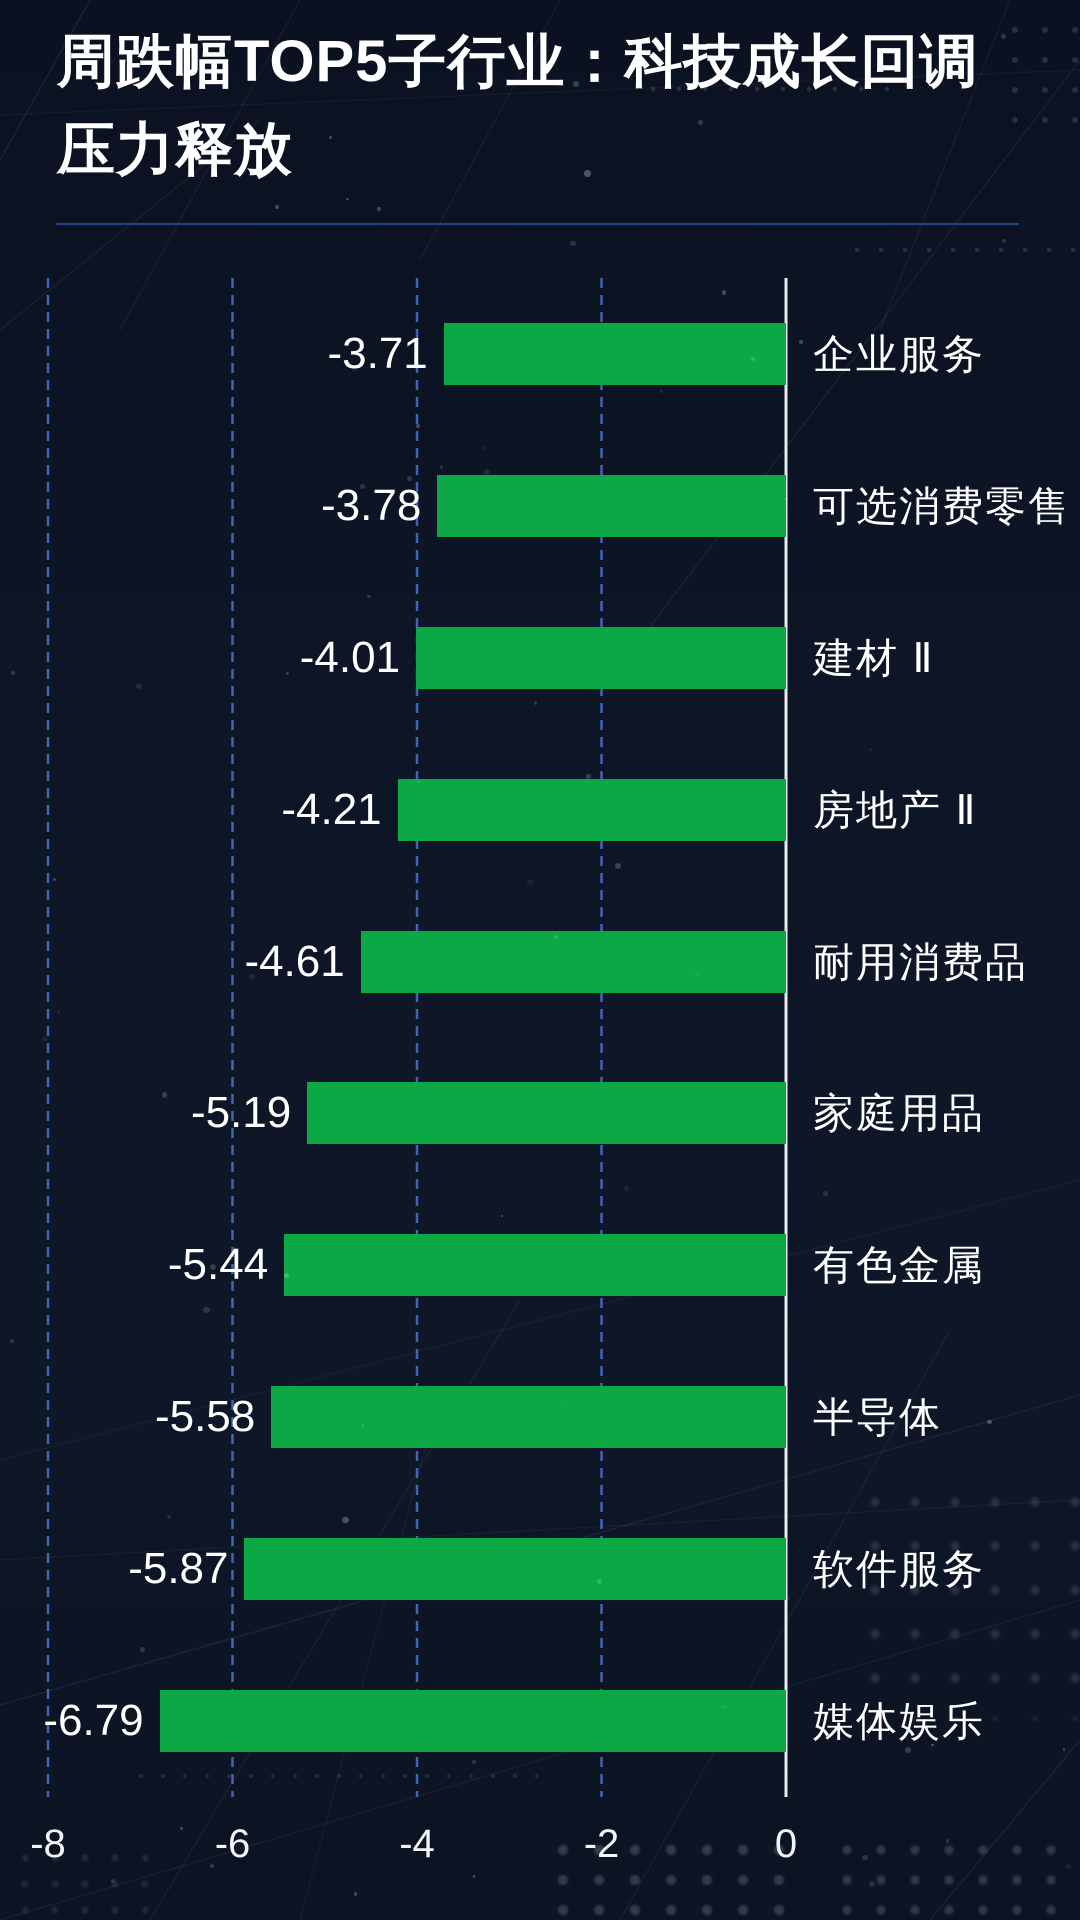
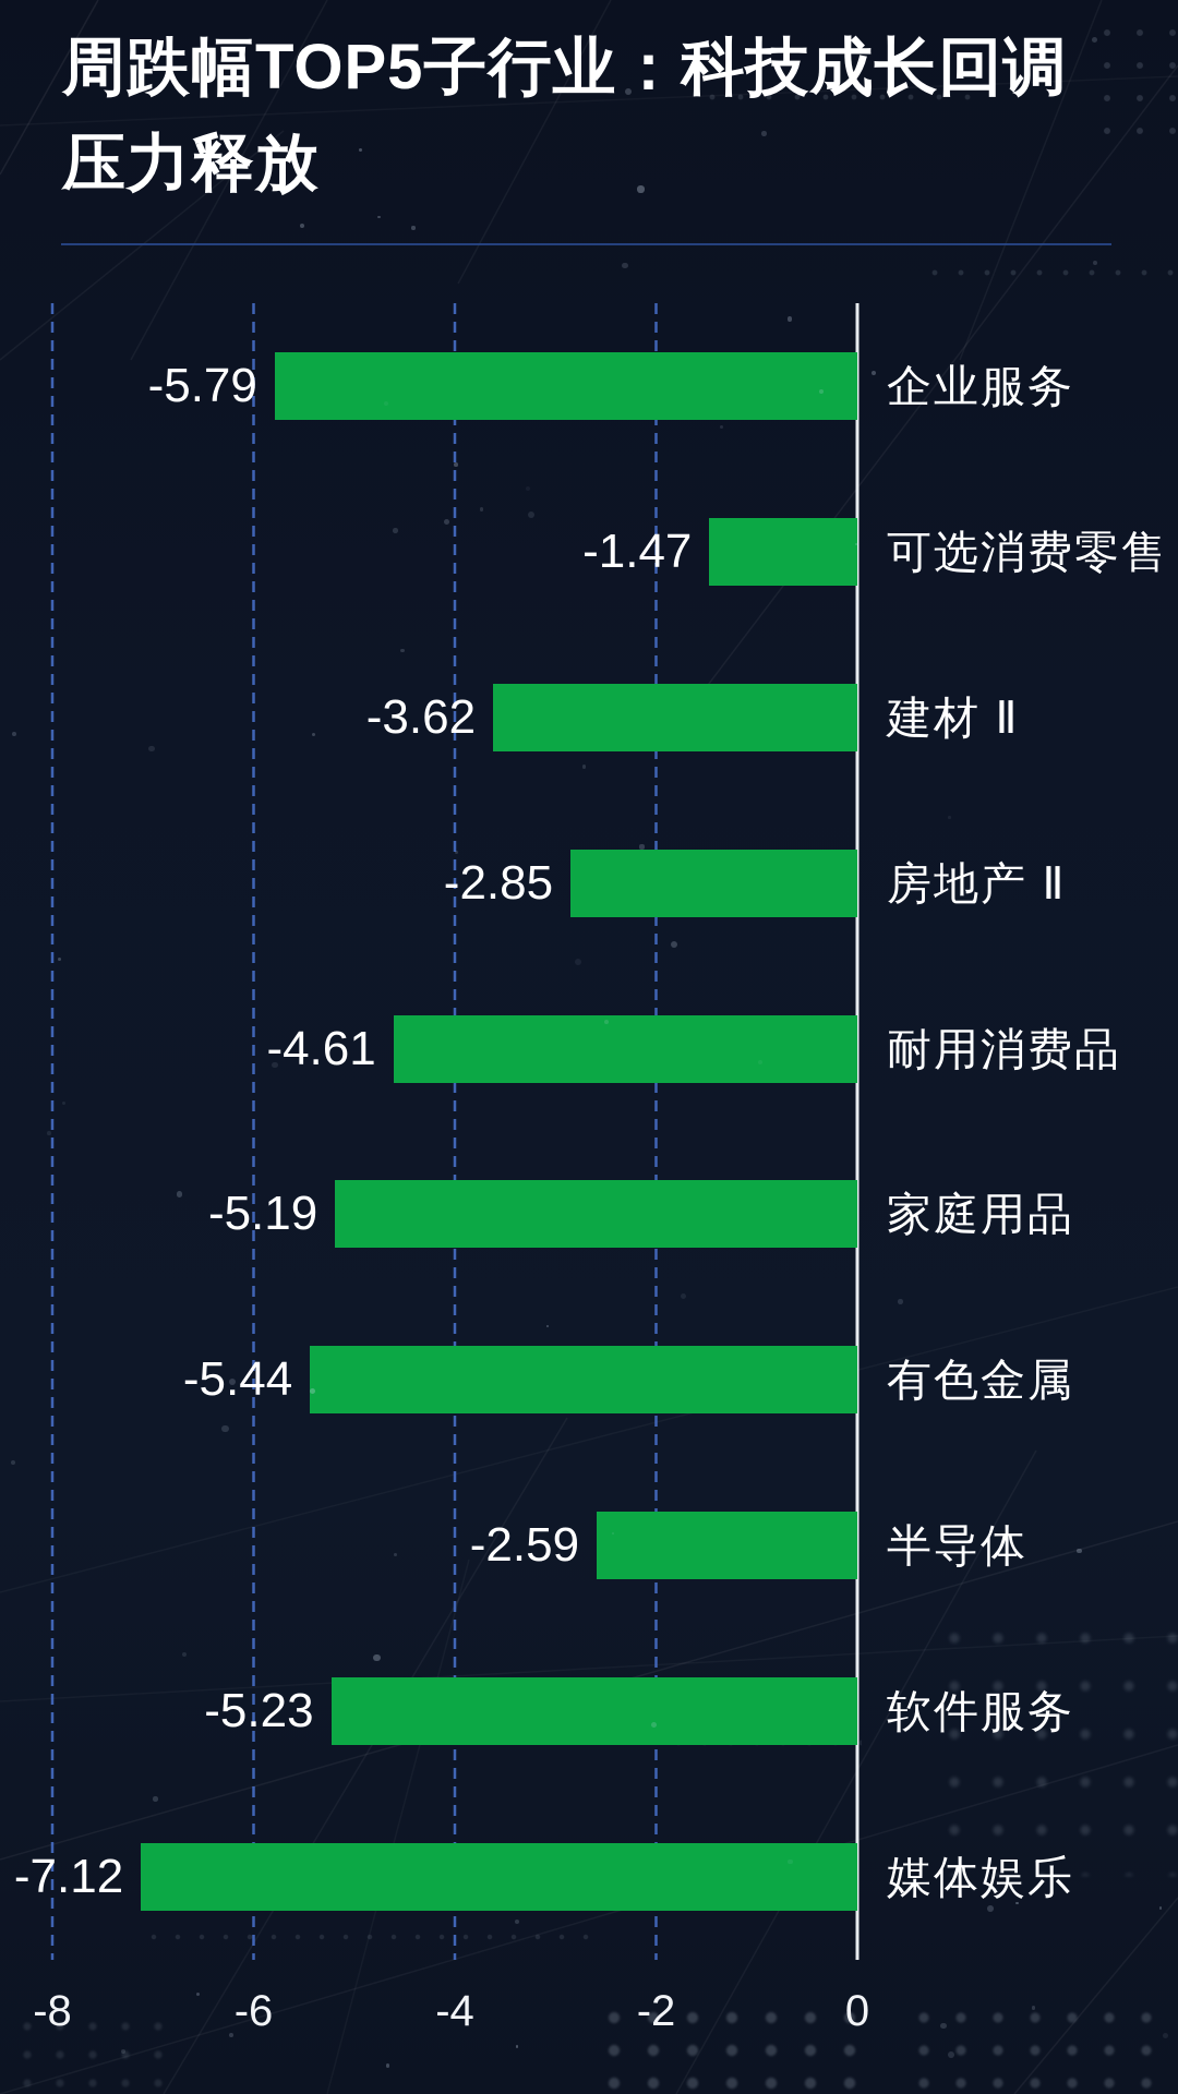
企业服务: -3.71 -> -5.79
可选消费零售: -3.78 -> -1.47
建材 Ⅱ: -4.01 -> -3.62
房地产 Ⅱ: -4.21 -> -2.85
半导体: -5.58 -> -2.59
软件服务: -5.87 -> -5.23
媒体娱乐: -6.79 -> -7.12
